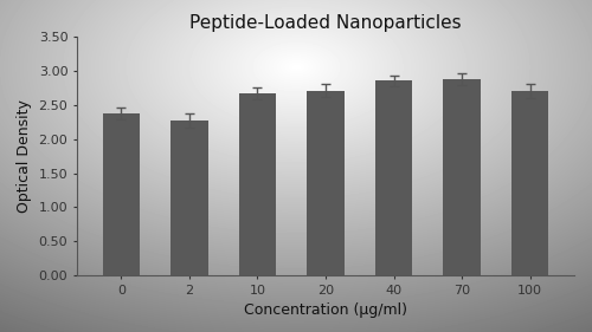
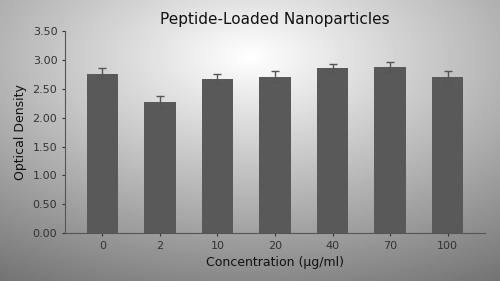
0: 2.37 -> 2.76
